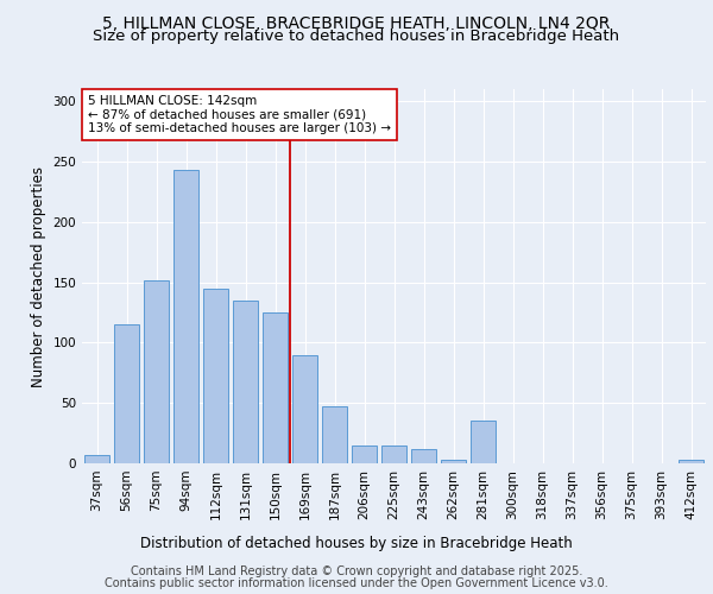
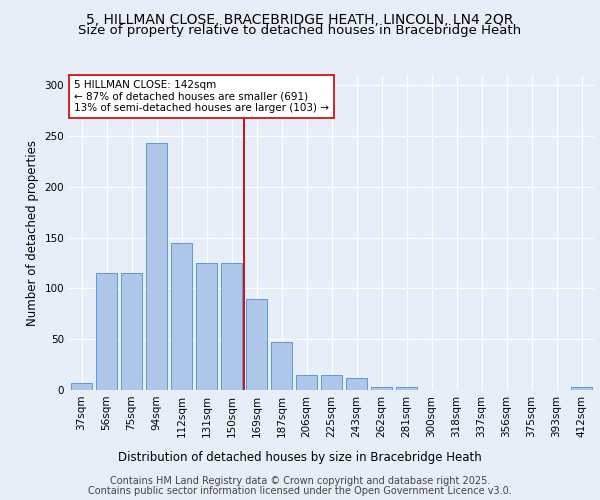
75sqm: 152 -> 115
131sqm: 135 -> 125
281sqm: 35 -> 3
